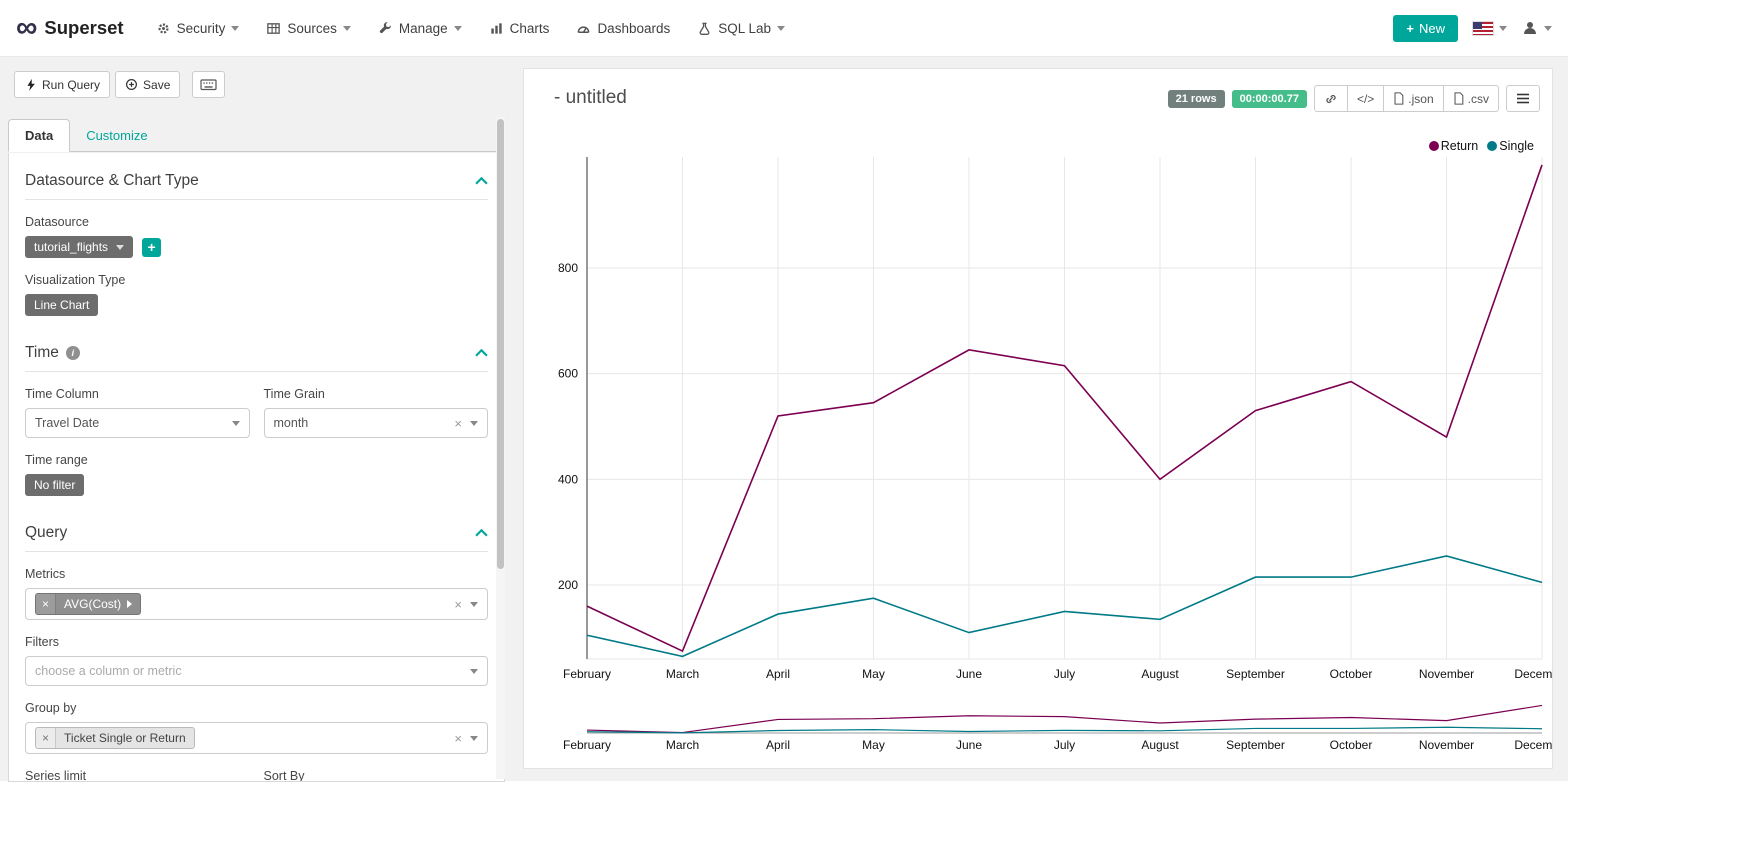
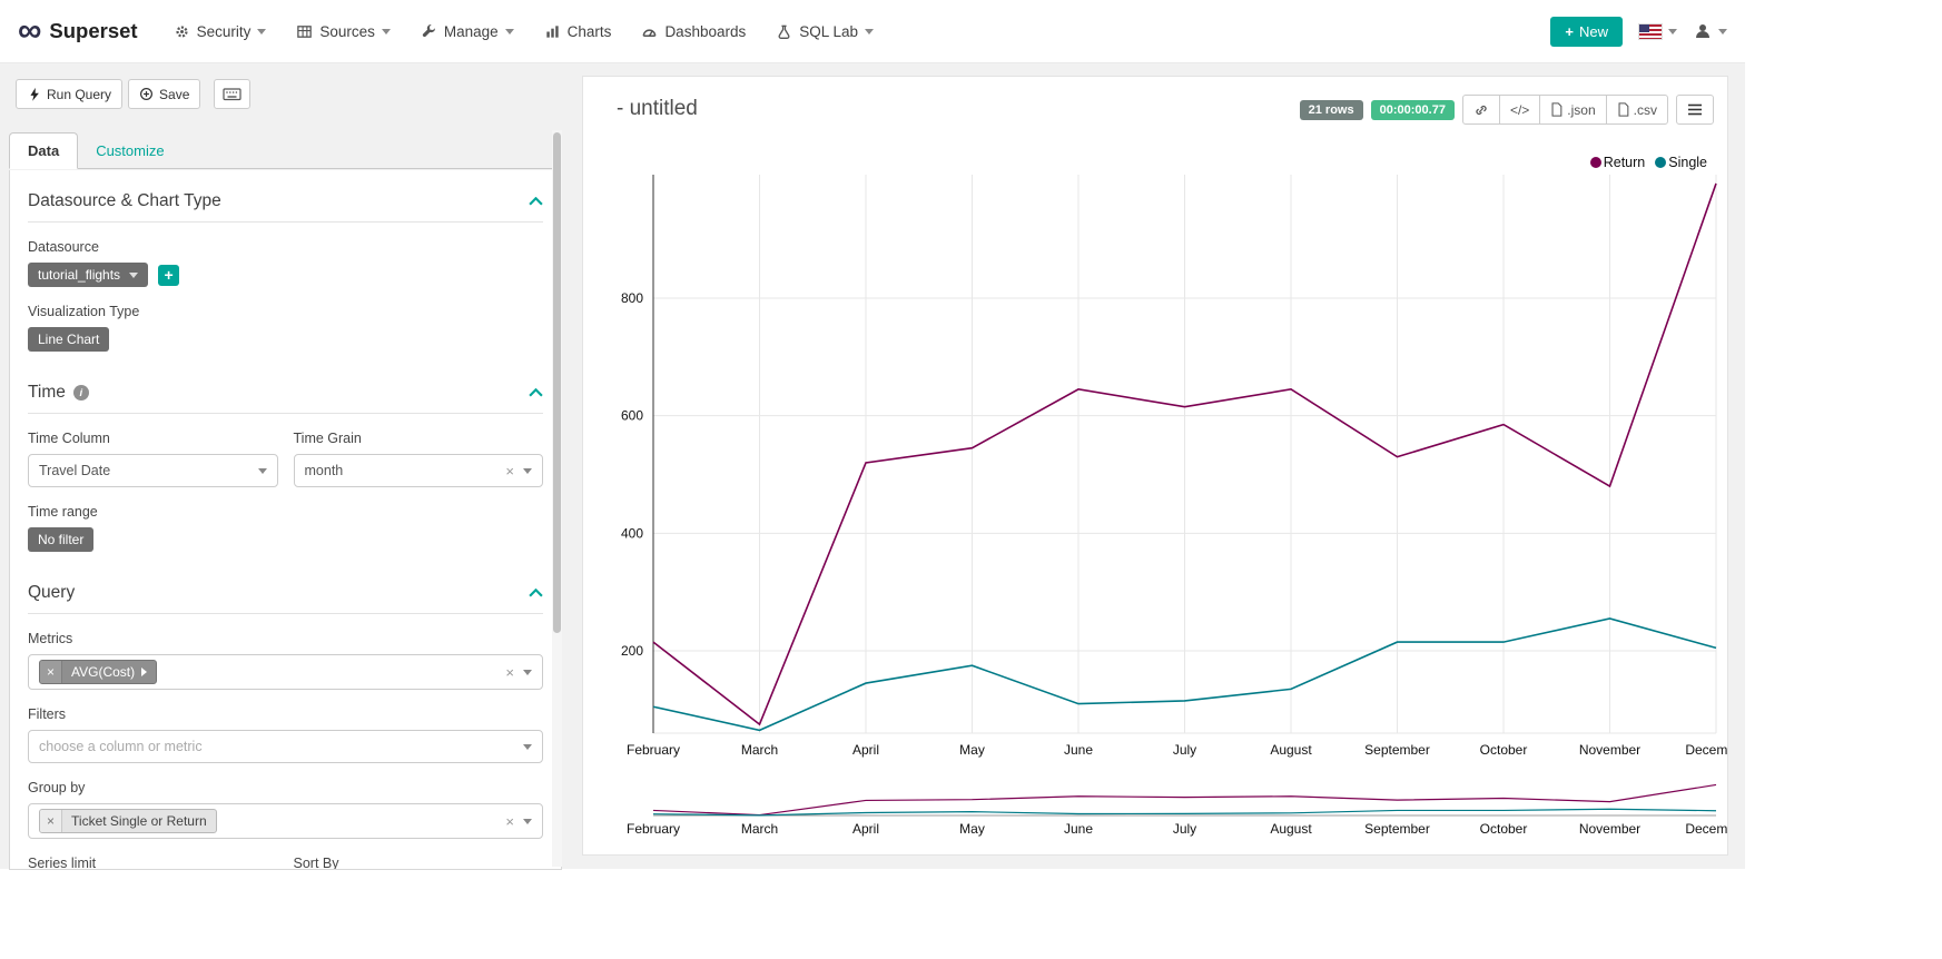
Return/February: 160 -> 220
Single/July: 150 -> 120
Return/August: 400 -> 640
